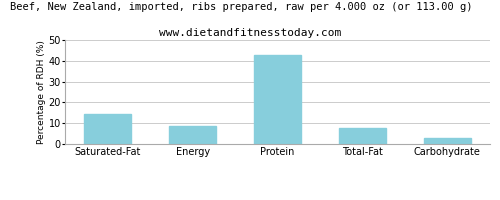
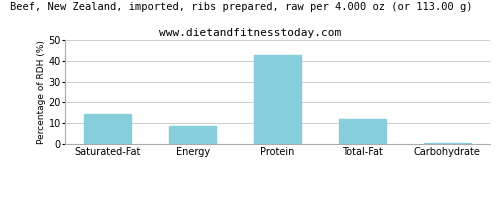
Total-Fat: 7.5 -> 12.0
Carbohydrate: 3.0 -> 0.5
